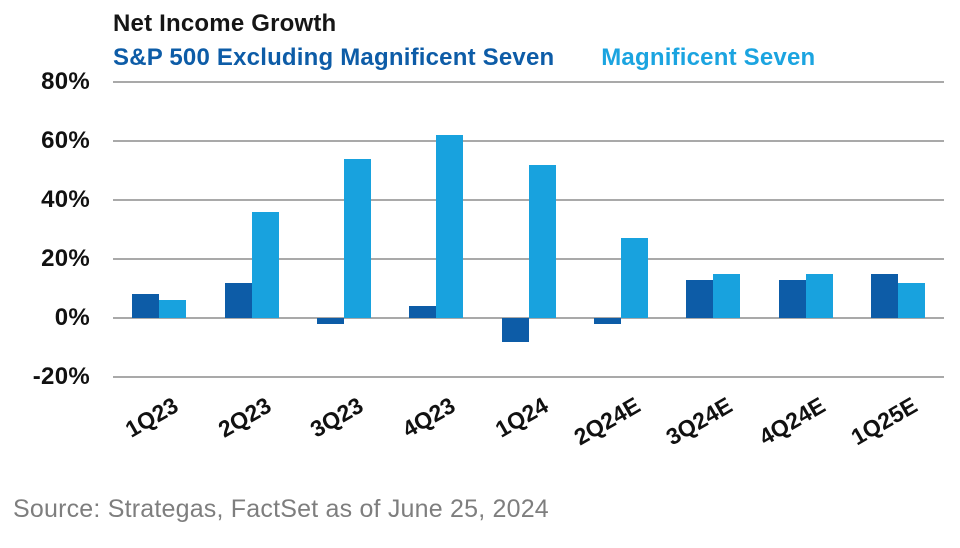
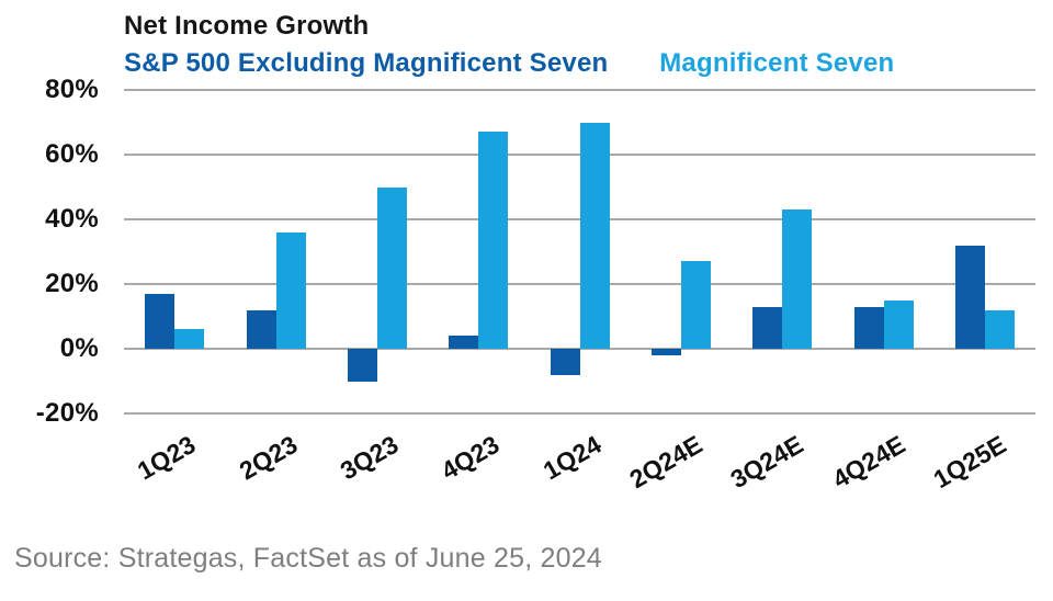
S&P 500 Excluding Magnificent Seven/1Q23: 8% -> 17%
S&P 500 Excluding Magnificent Seven/3Q23: -2% -> -10%
Magnificent Seven/3Q23: 54% -> 50%
Magnificent Seven/4Q23: 62% -> 67%
Magnificent Seven/1Q24: 52% -> 70%
Magnificent Seven/3Q24E: 15% -> 43%
S&P 500 Excluding Magnificent Seven/1Q25E: 15% -> 32%
